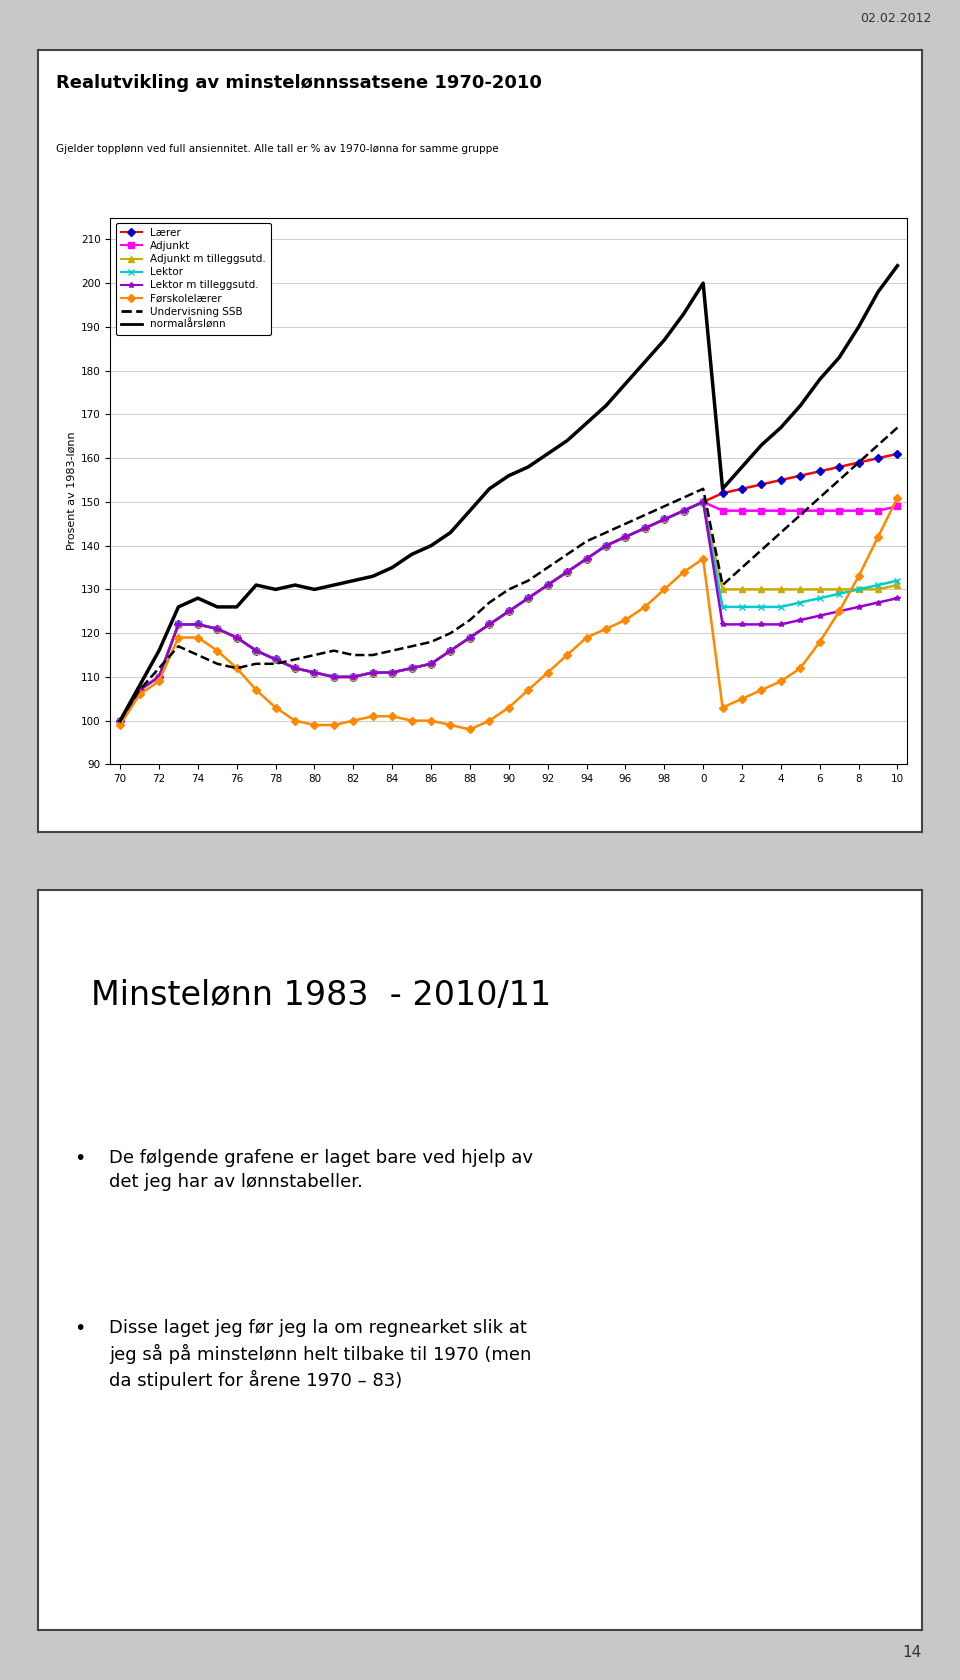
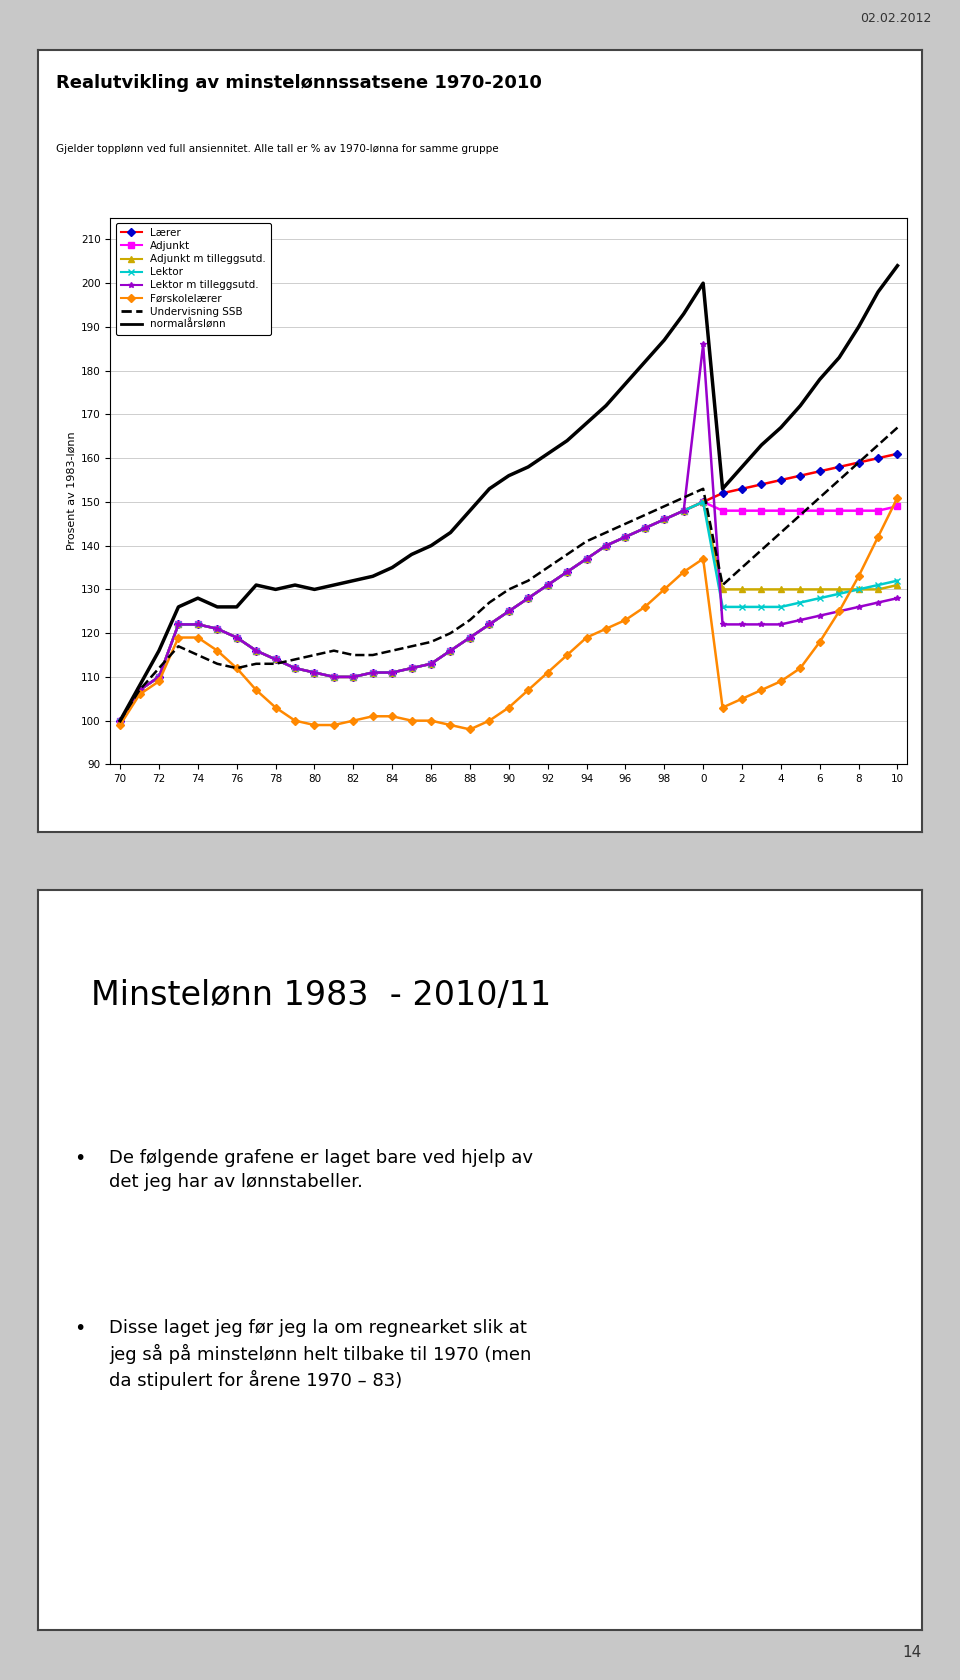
Lektor m tilleggsutd./0: 150 -> 186
